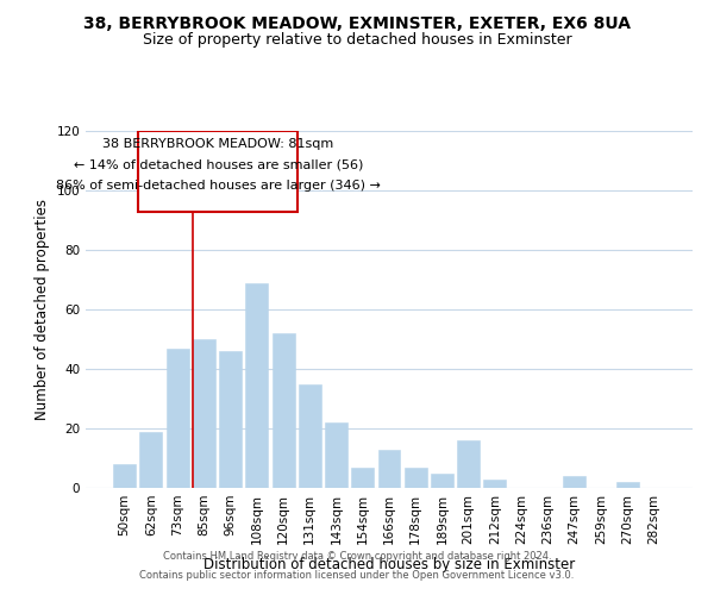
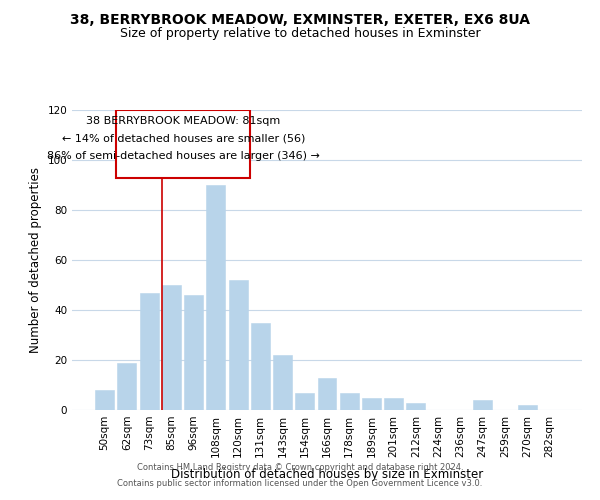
108sqm: 69 -> 90
201sqm: 16 -> 5
